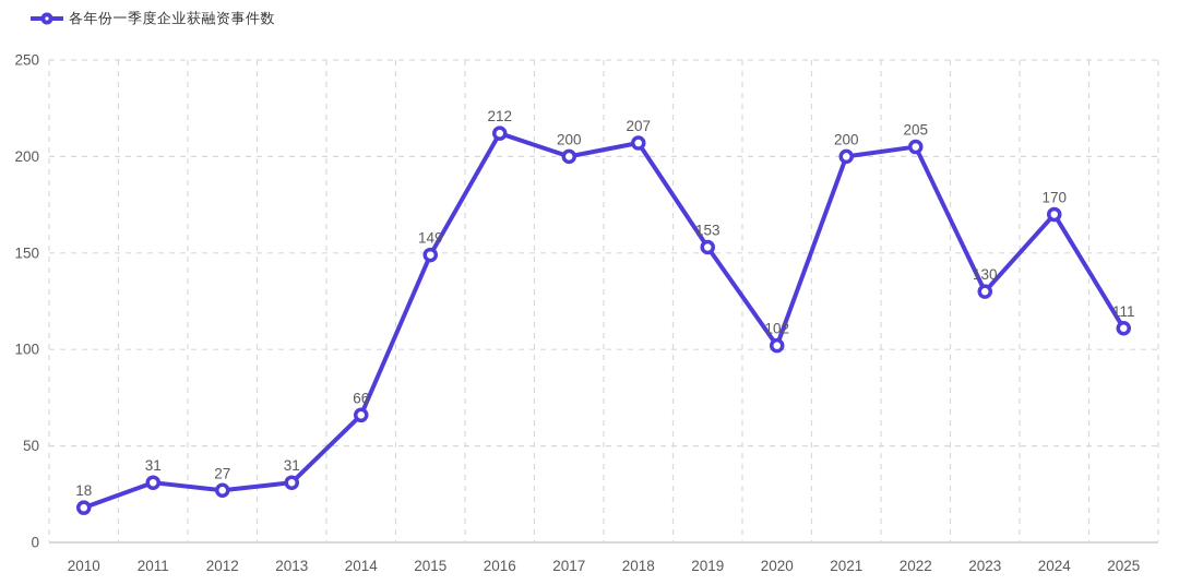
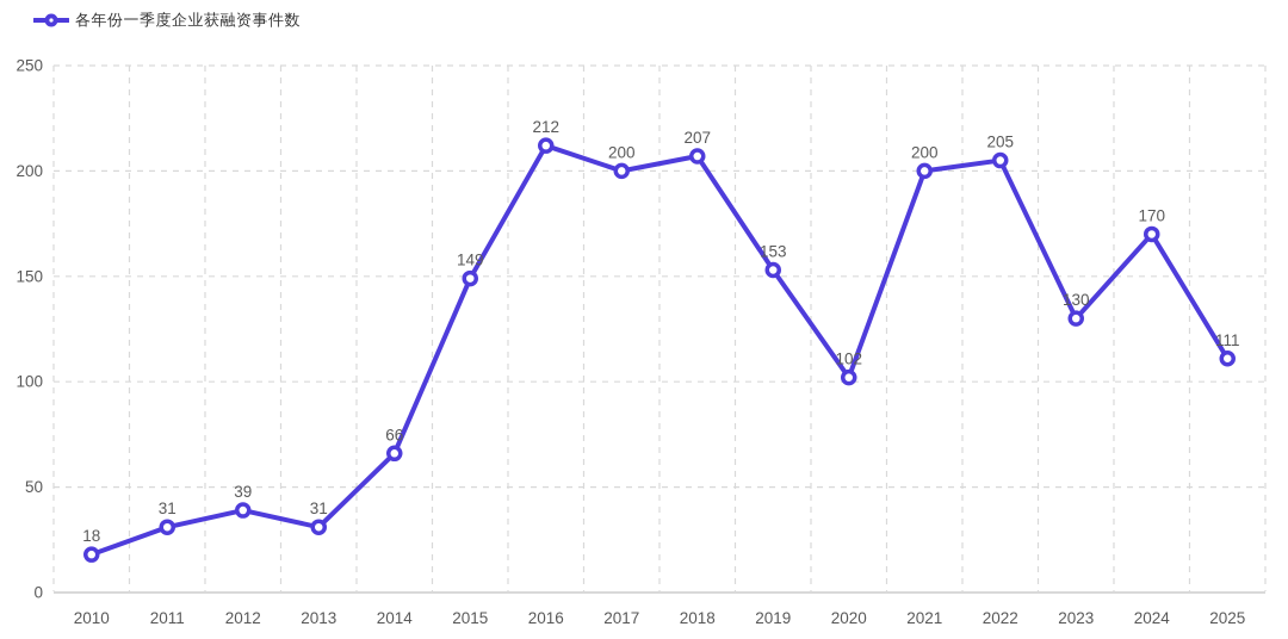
2012: 27 -> 39
